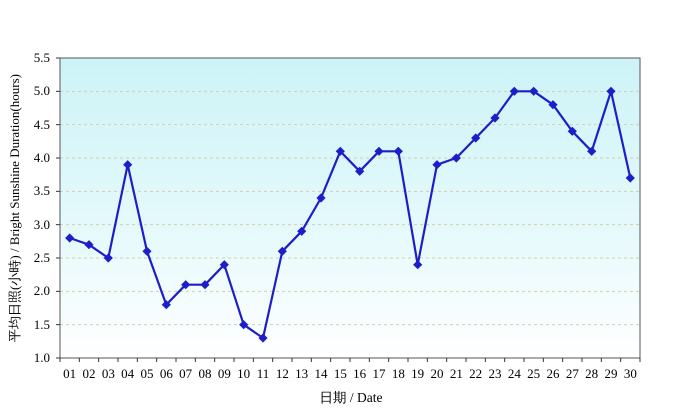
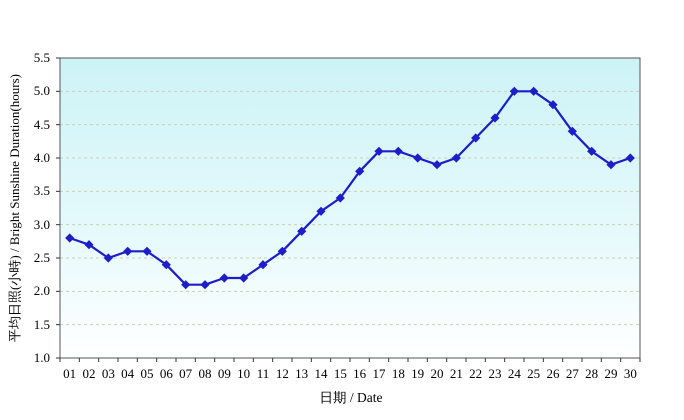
04: 3.9 -> 2.6
06: 1.8 -> 2.4
09: 2.4 -> 2.2
10: 1.5 -> 2.2
11: 1.3 -> 2.4
14: 3.4 -> 3.2
15: 4.1 -> 3.4
19: 2.4 -> 4.0
29: 5.0 -> 3.9
30: 3.7 -> 4.0
